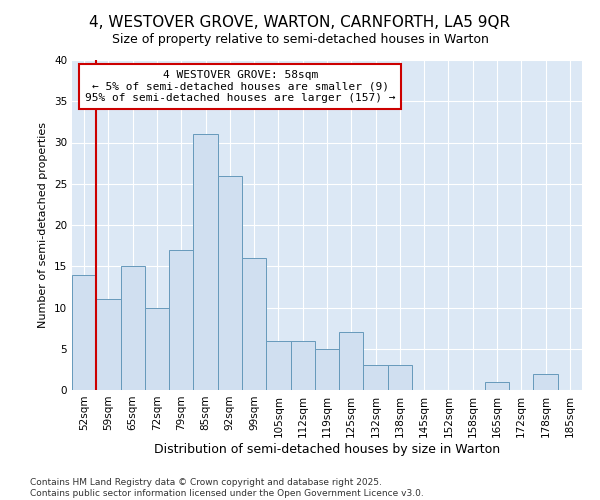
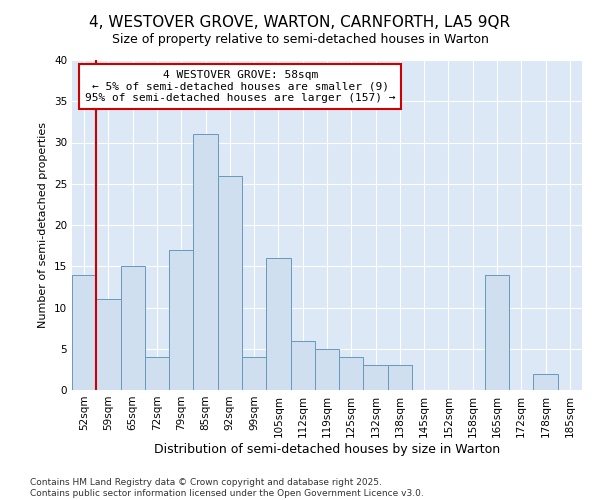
72sqm: 10 -> 4
99sqm: 16 -> 4
105sqm: 6 -> 16
125sqm: 7 -> 4
165sqm: 1 -> 14
